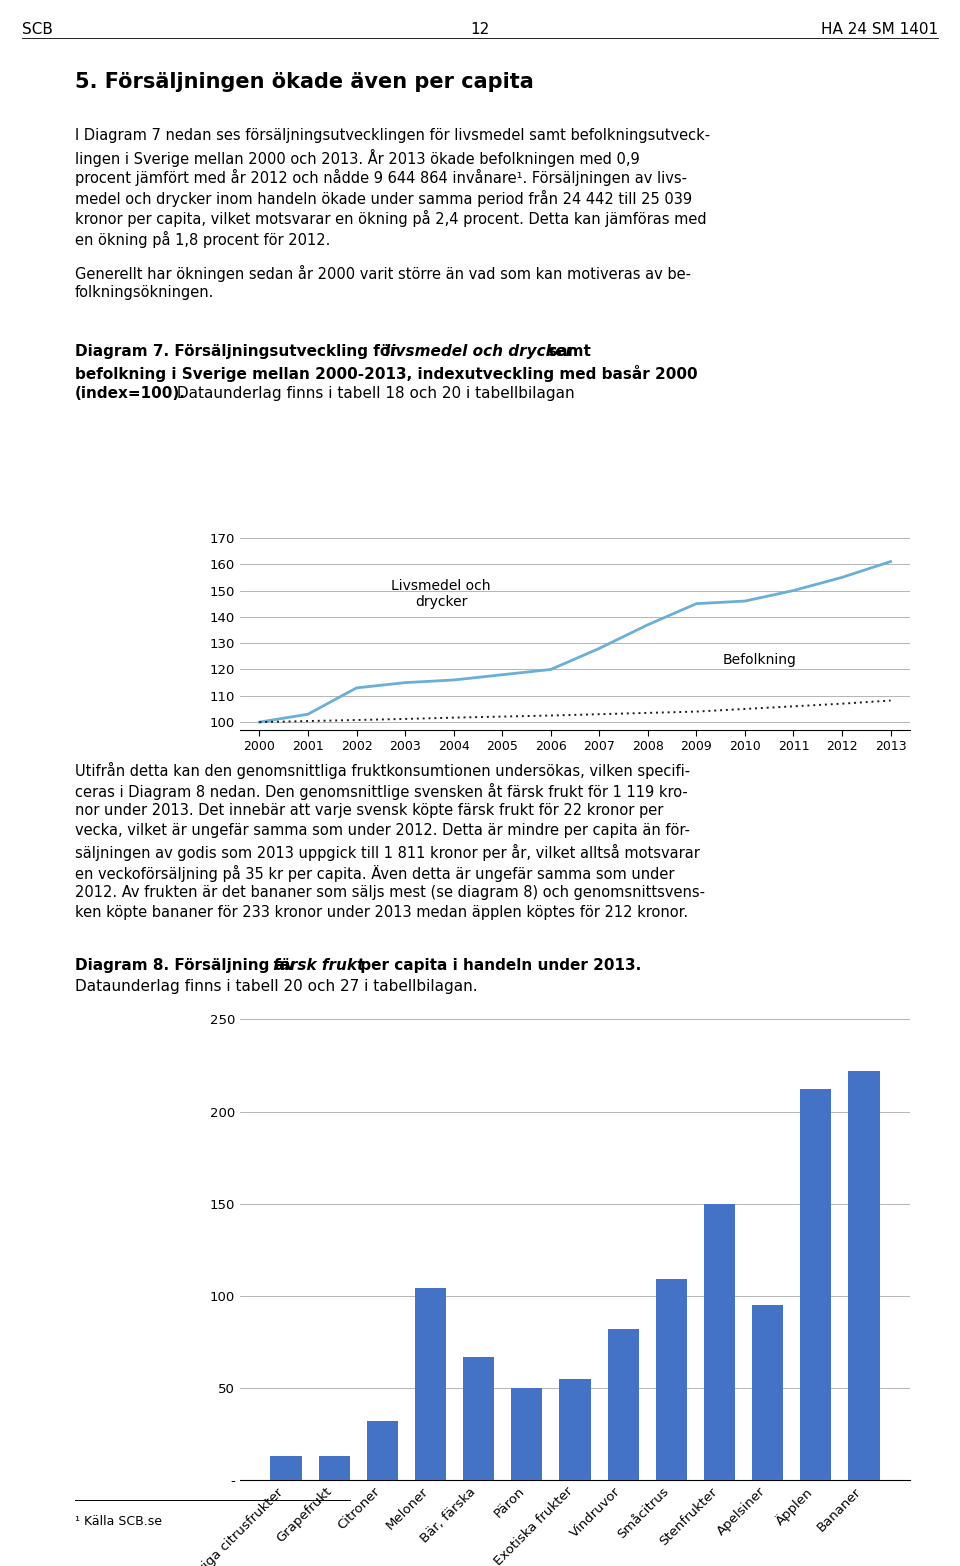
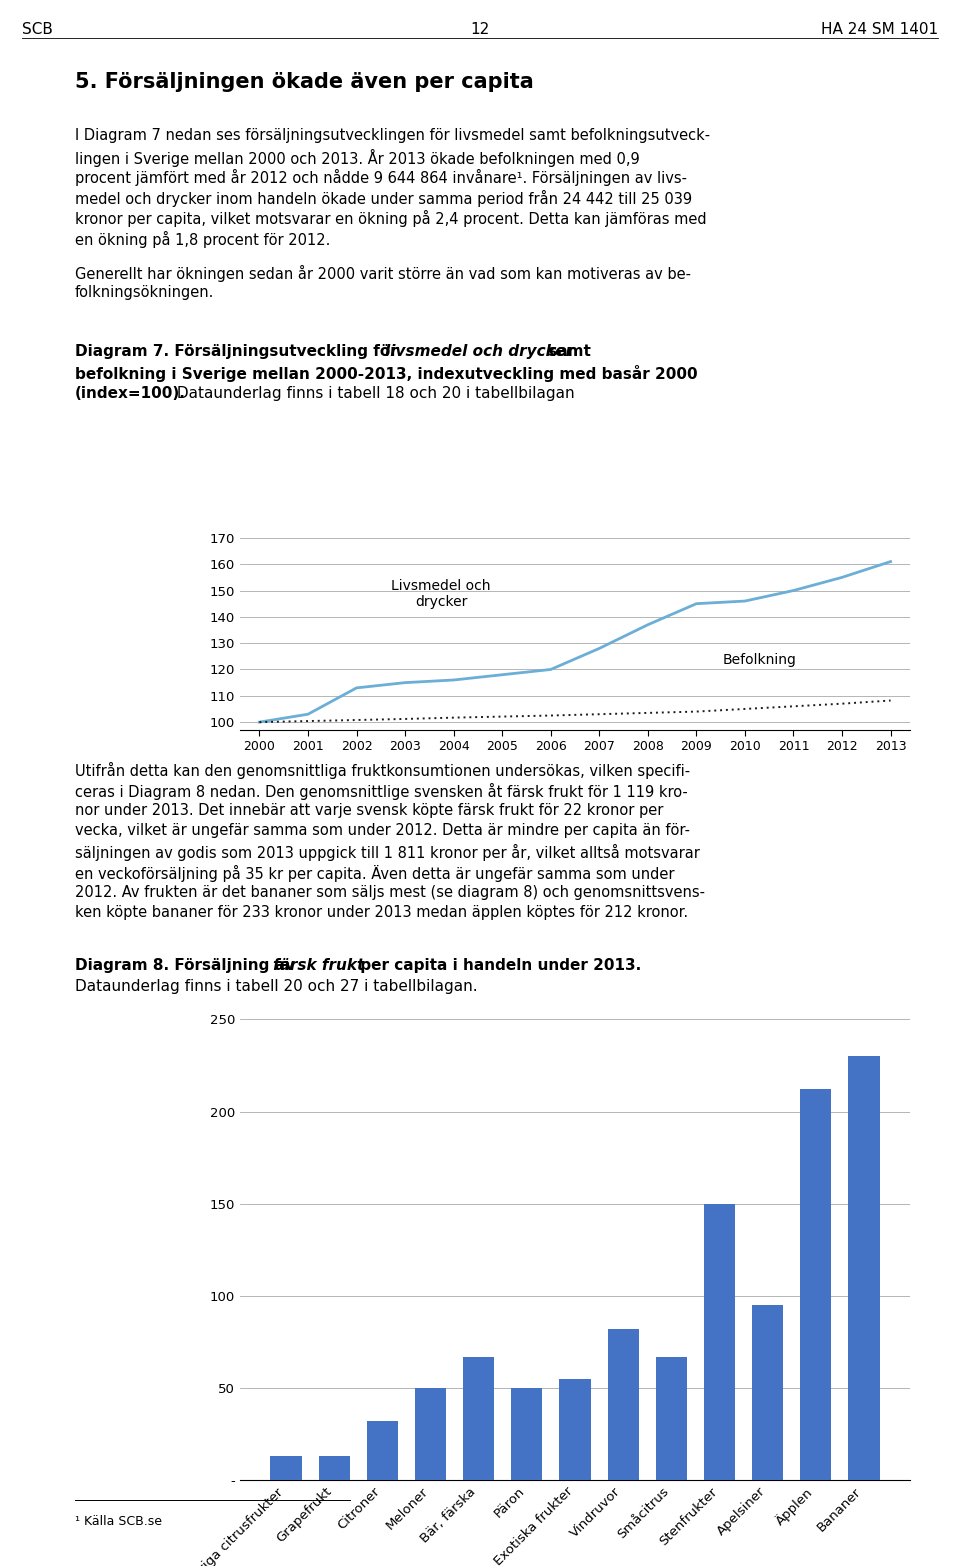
Meloner: 104 -> 50
Småcitrus: 109 -> 67
Bananer: 222 -> 230
